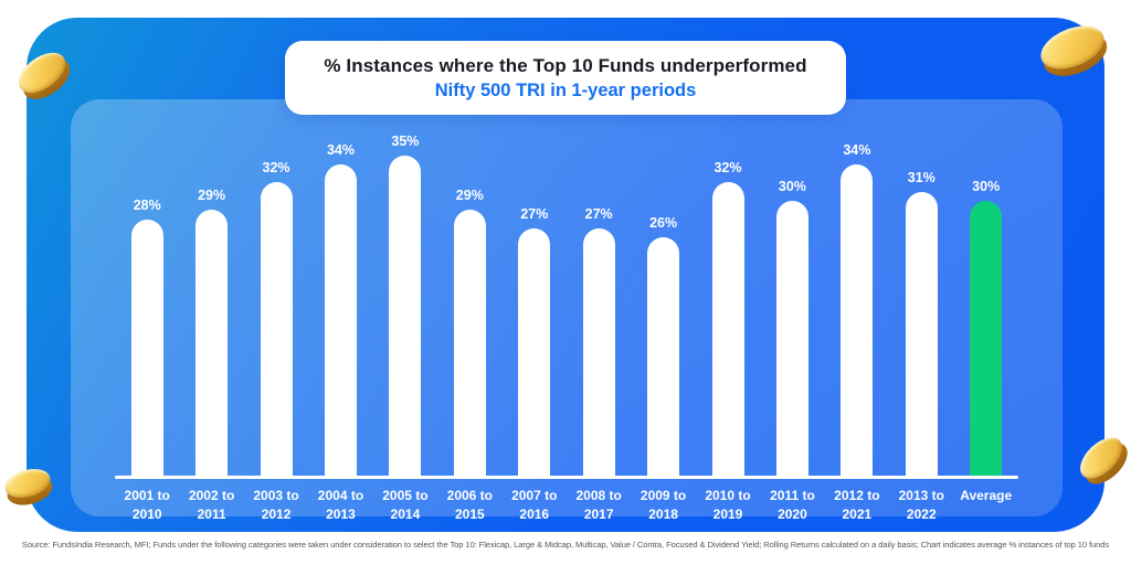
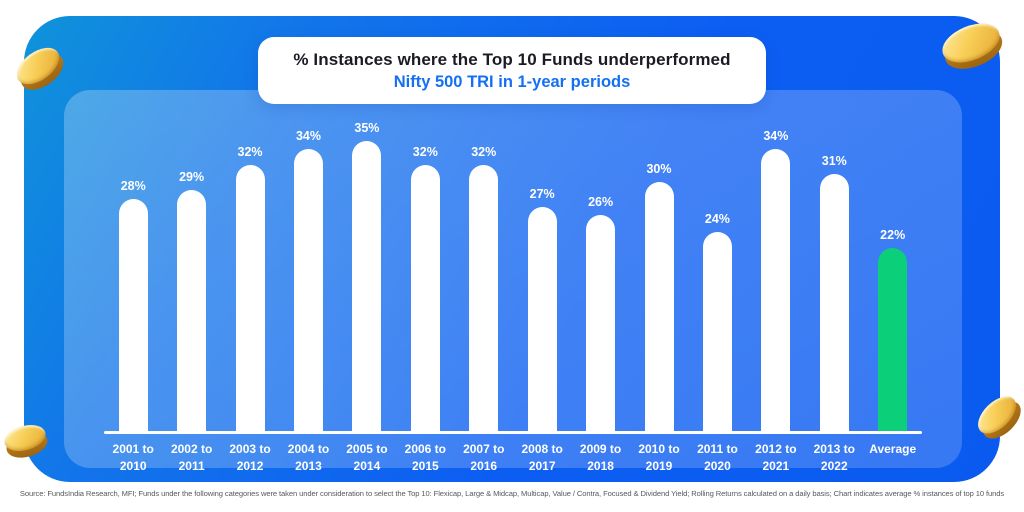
2006 to 2015: 29% -> 32%
2007 to 2016: 27% -> 32%
2010 to 2019: 32% -> 30%
2011 to 2020: 30% -> 24%
Average: 30% -> 22%
